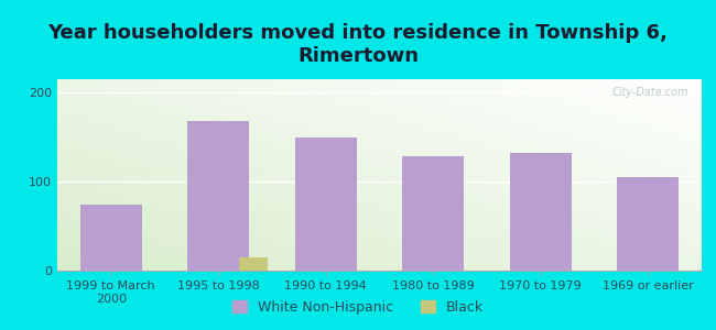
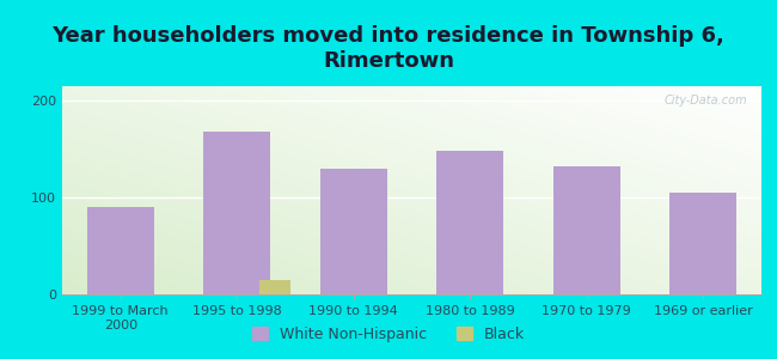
White Non-Hispanic/1999 to March 2000: 74 -> 90
White Non-Hispanic/1990 to 1994: 150 -> 130
White Non-Hispanic/1980 to 1989: 128 -> 148
